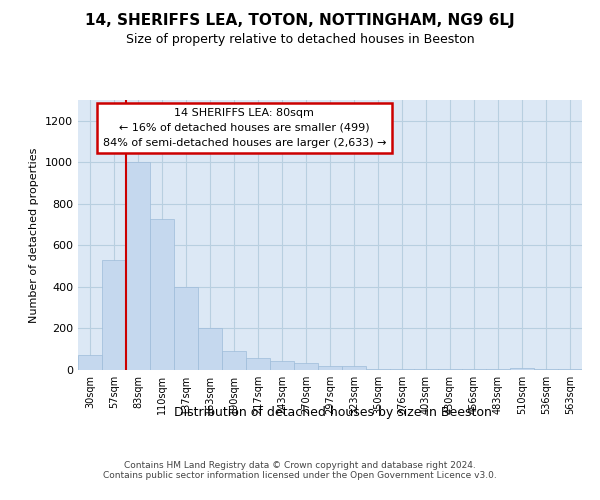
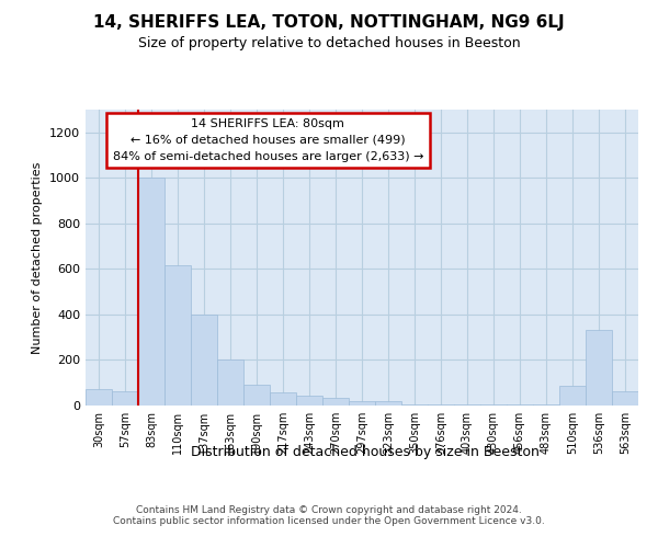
57sqm: 530 -> 65
110sqm: 725 -> 615
510sqm: 10 -> 85
536sqm: 5 -> 330
563sqm: 5 -> 65
